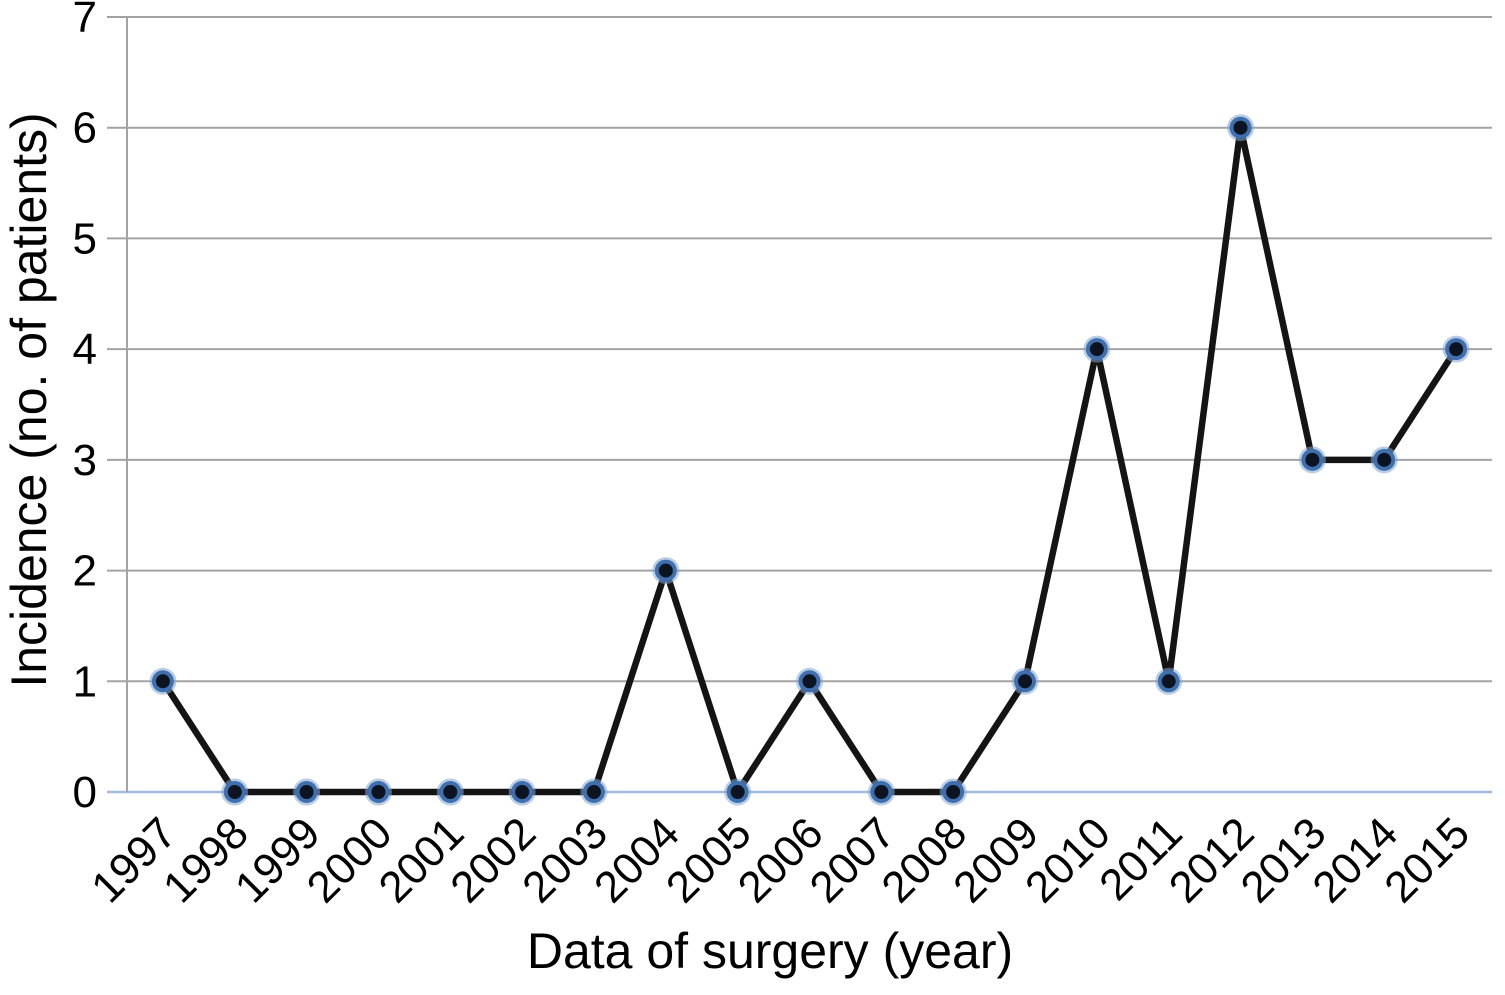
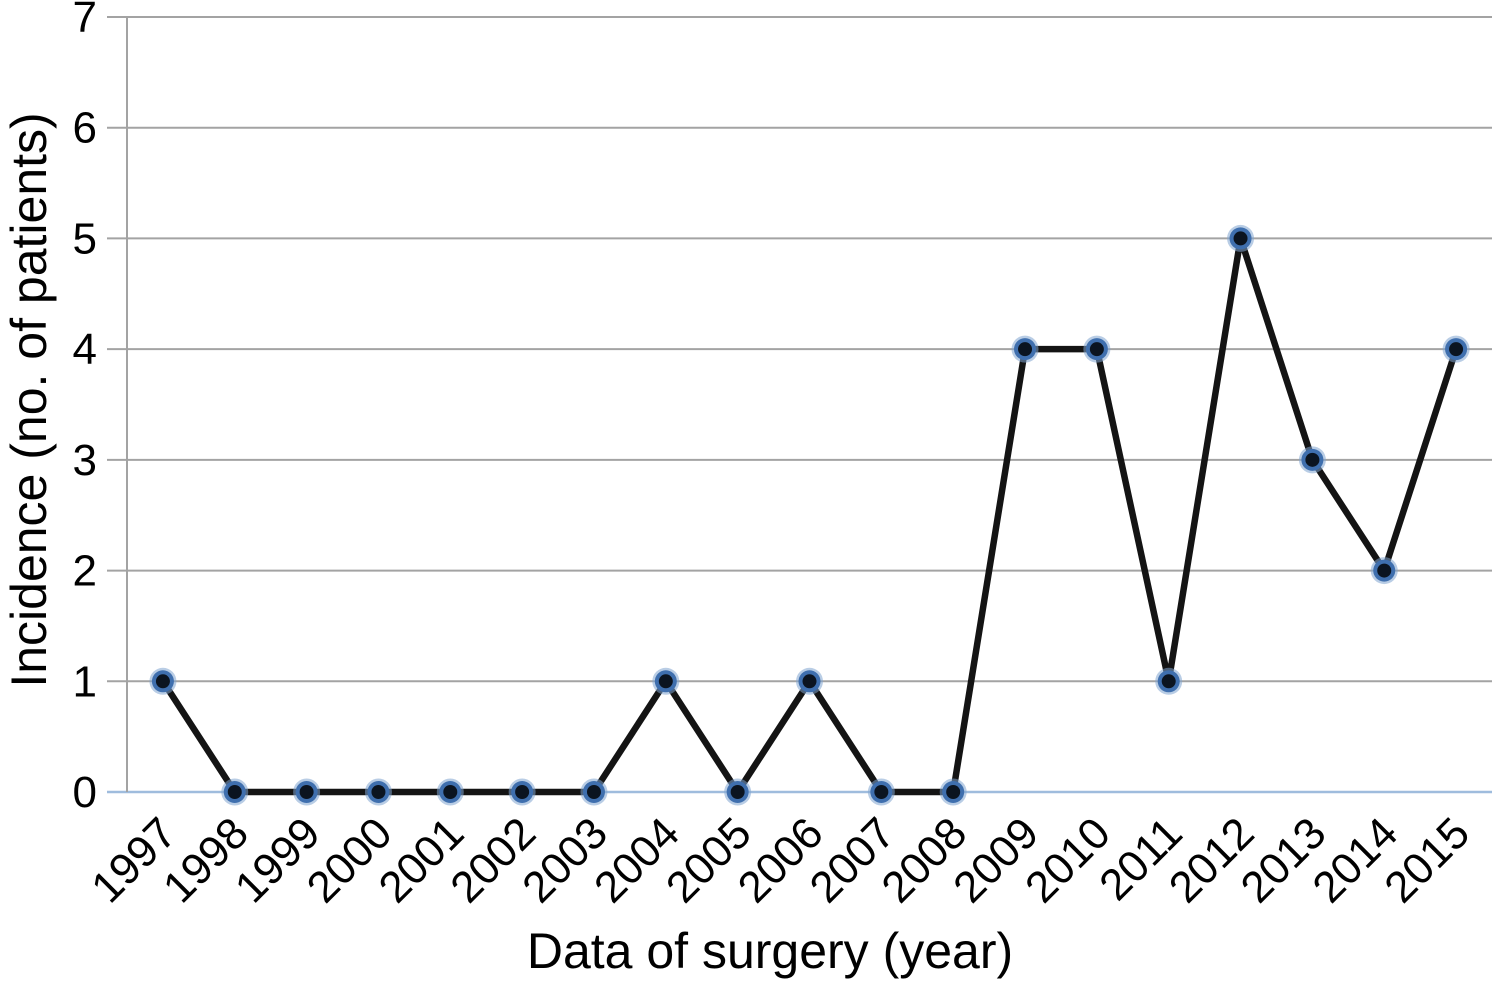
2004: 2 -> 1
2009: 1 -> 4
2012: 6 -> 5
2014: 3 -> 2
